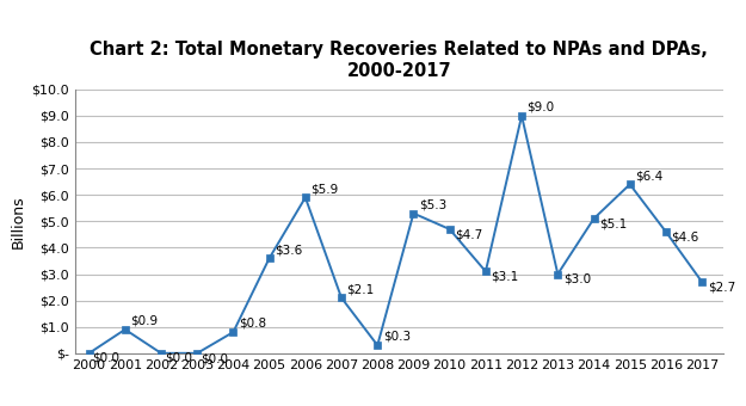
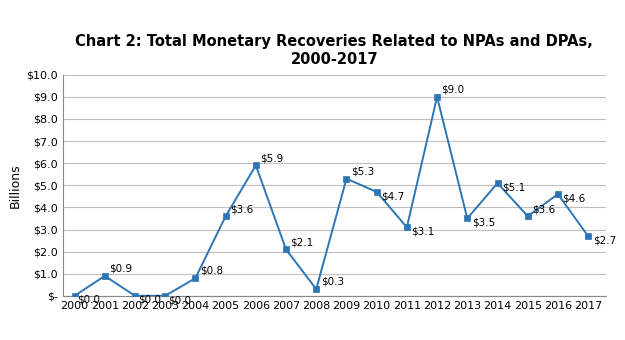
2013: $3.0 -> $3.5
2015: $6.4 -> $3.6
